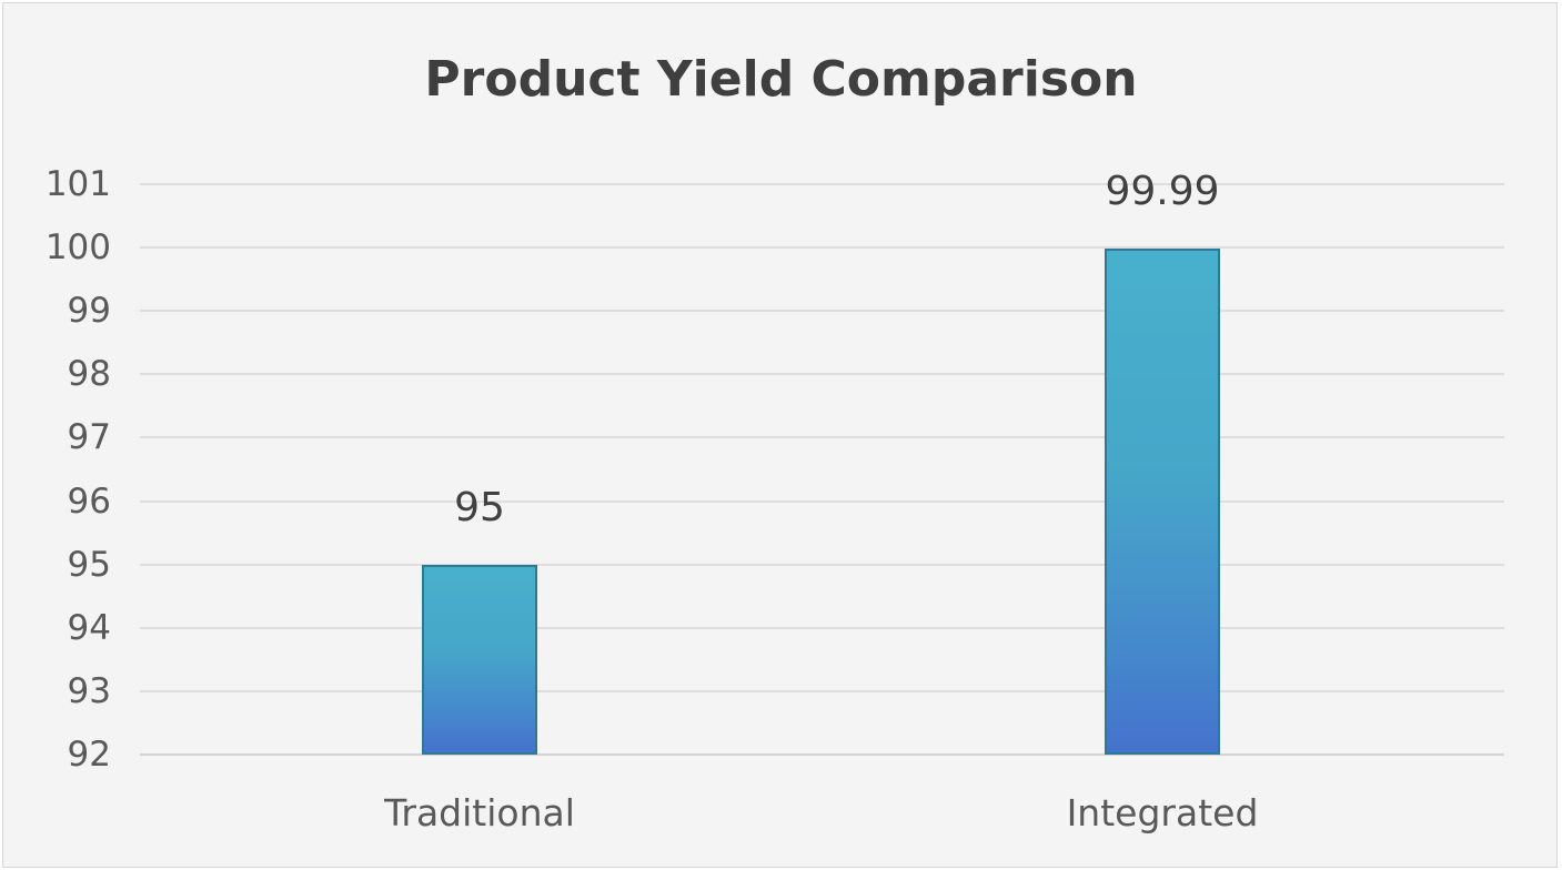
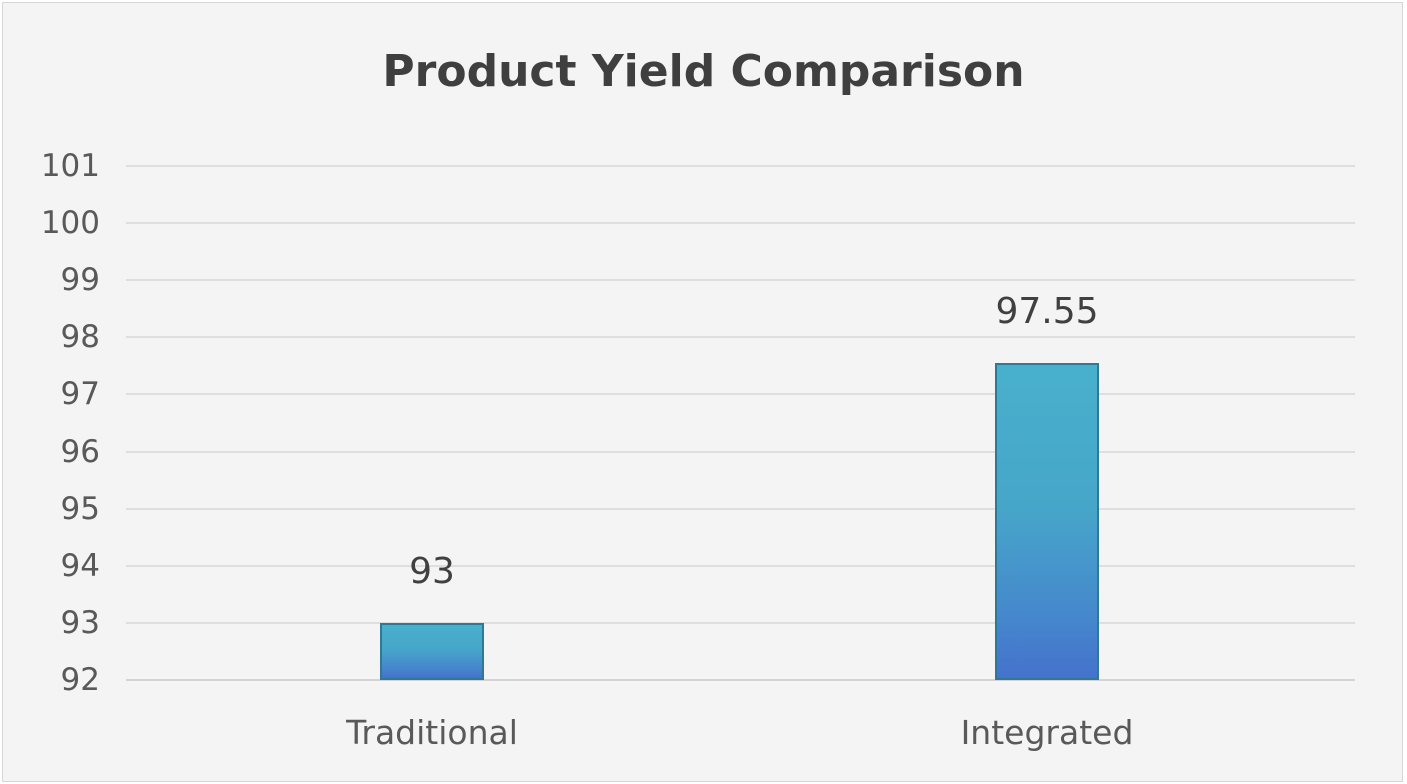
Traditional: 95 -> 93
Integrated: 99.99 -> 97.55
